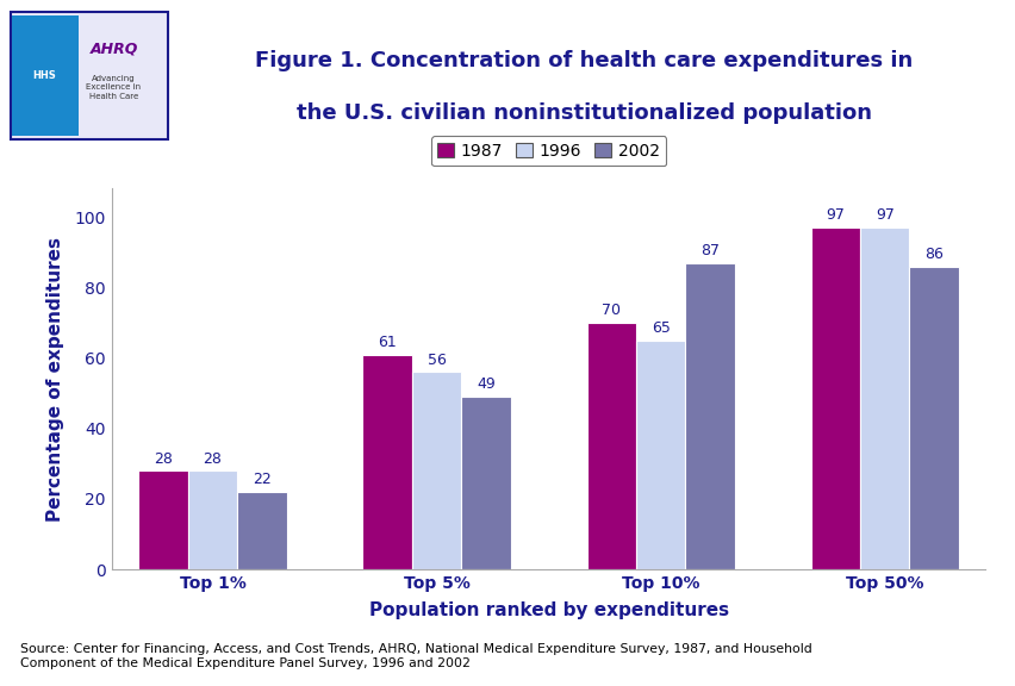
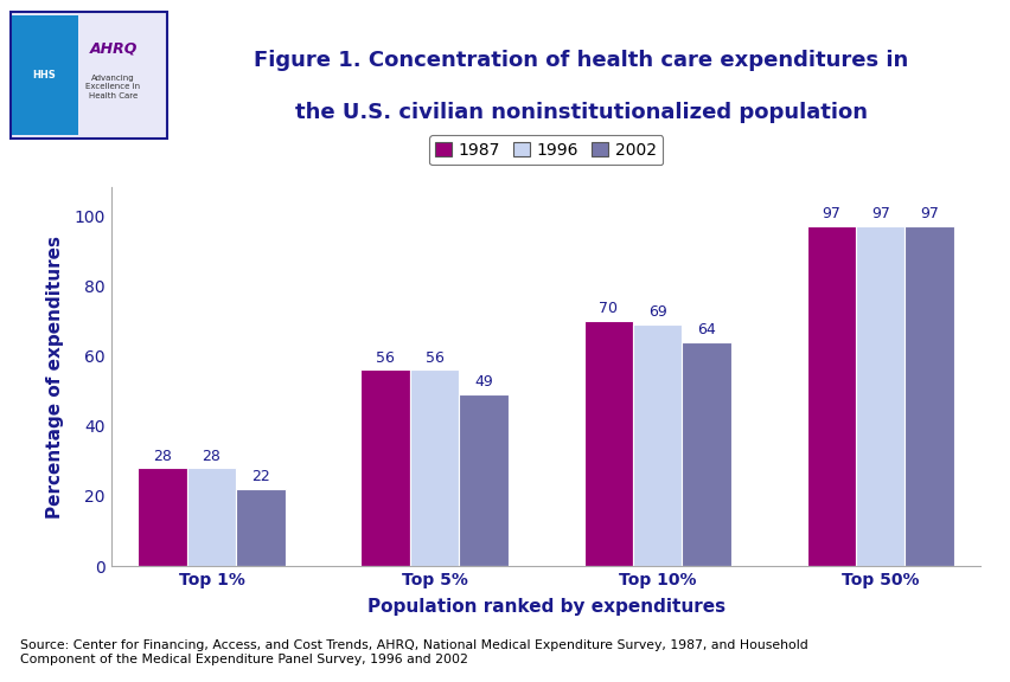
1987/Top 5%: 61 -> 56
1996/Top 10%: 65 -> 69
2002/Top 10%: 87 -> 64
2002/Top 50%: 86 -> 97
